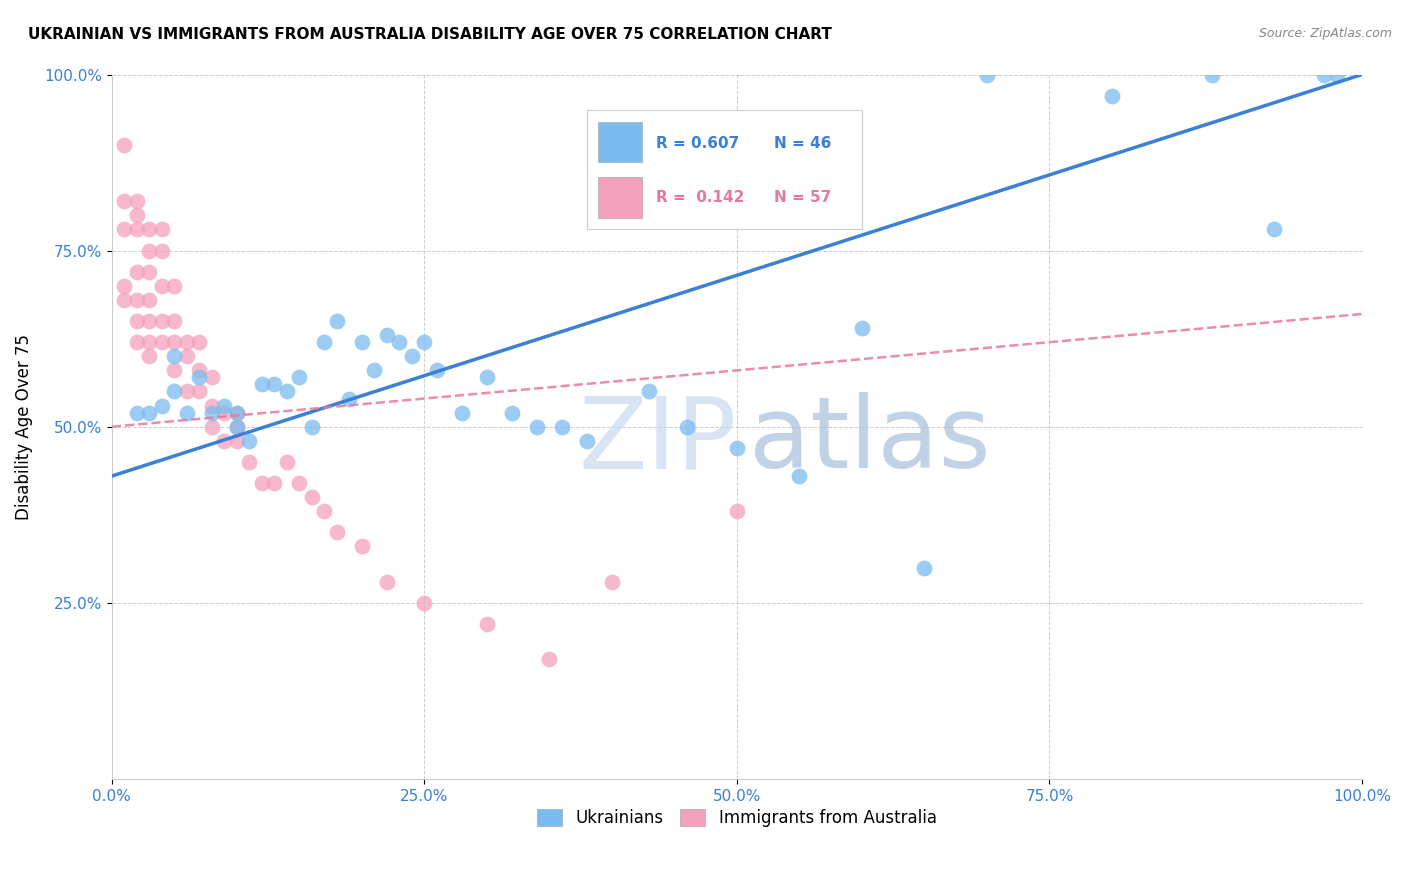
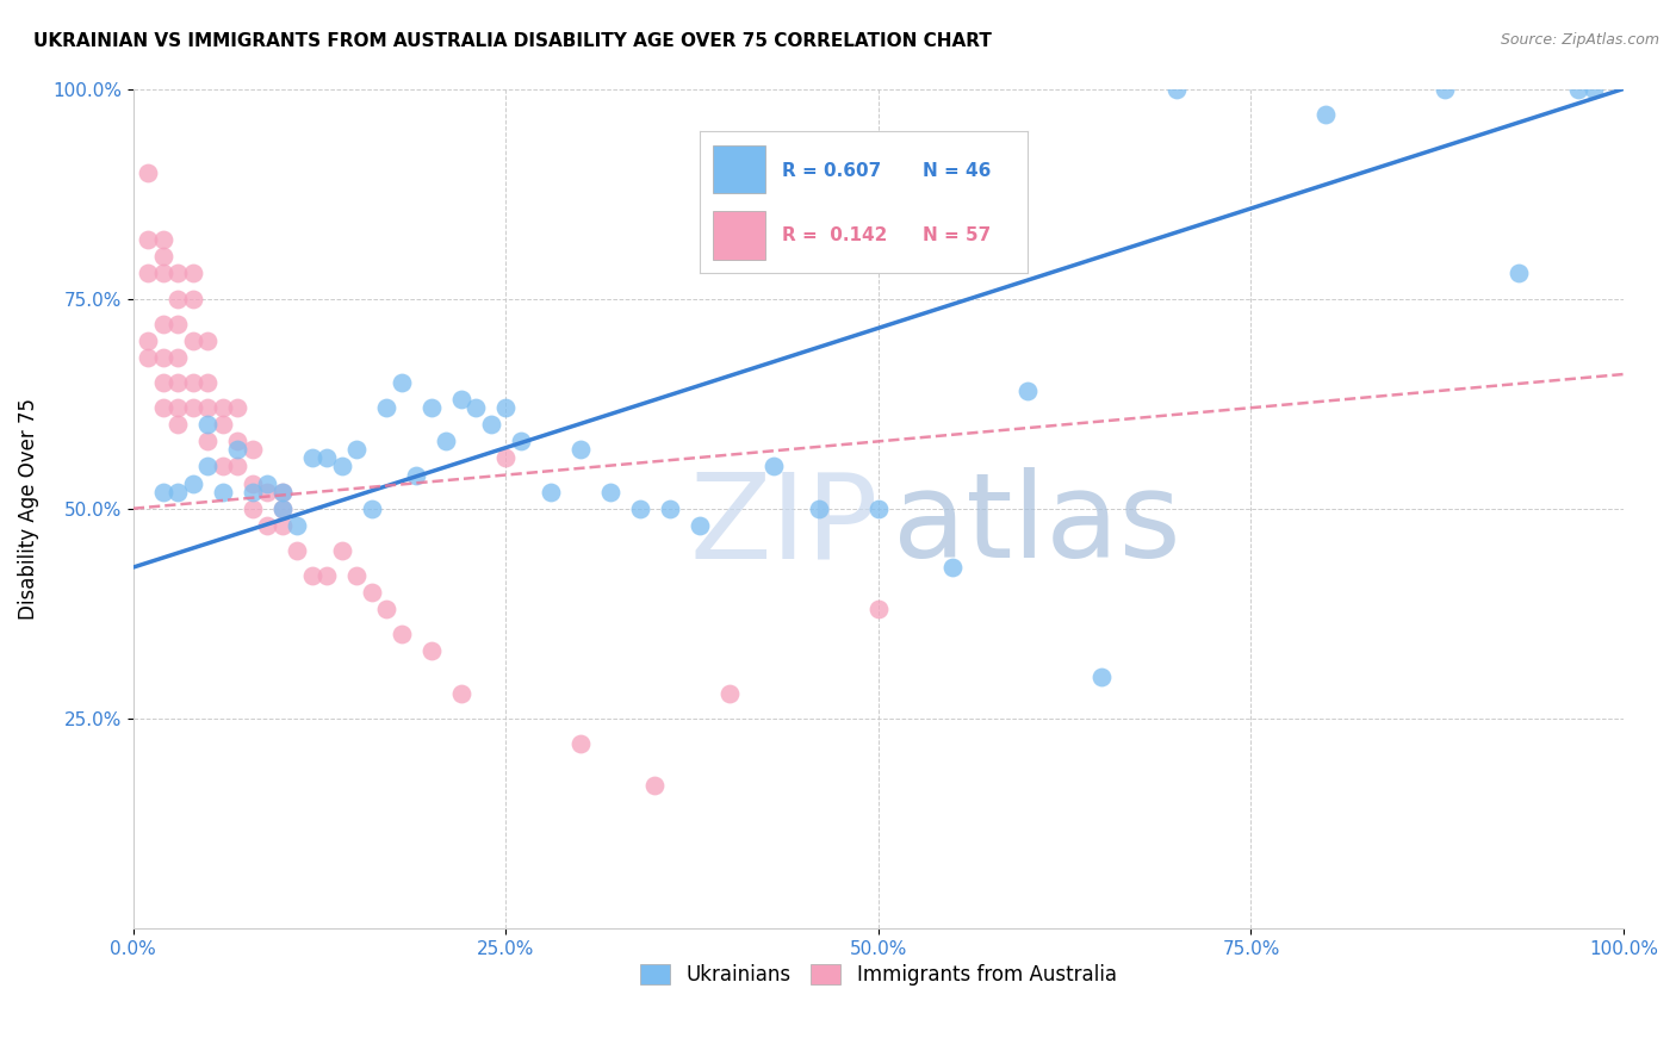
Immigrants from Australia/25.0%: 25% -> 56%
Ukrainians/50.0%: 47% -> 50%
